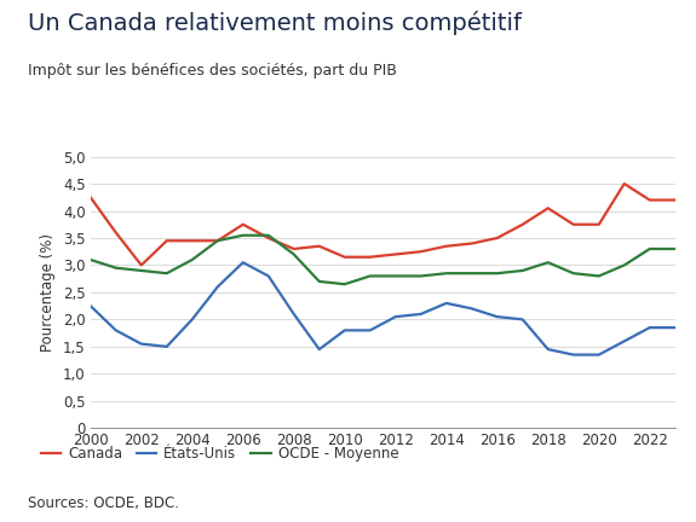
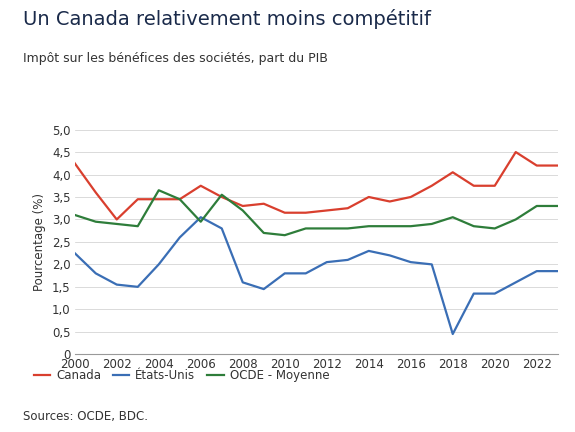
OCDE - Moyenne/2004: 3,10 -> 3,65
OCDE - Moyenne/2006: 3,55 -> 2,95
États-Unis/2008: 2,10 -> 1,60
Canada/2014: 3,35 -> 3,50
États-Unis/2018: 1,45 -> 0,45
